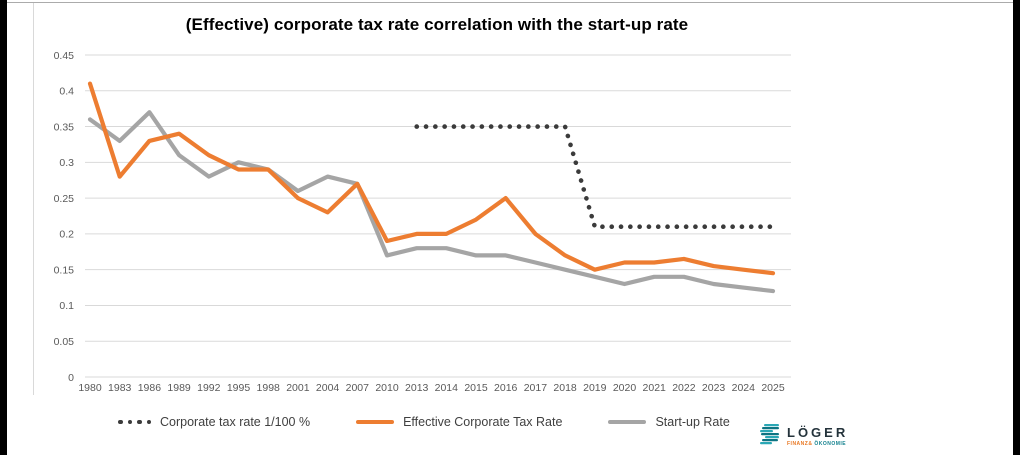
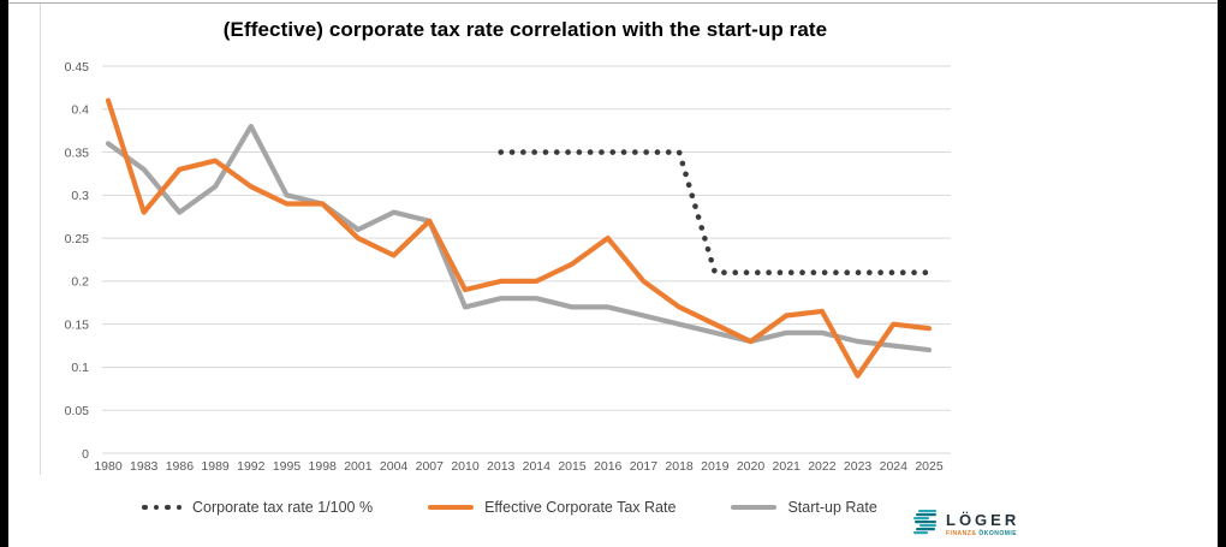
Start-up Rate/1986: 0.37 -> 0.28
Start-up Rate/1992: 0.28 -> 0.38
Effective Corporate Tax Rate/2020: 0.16 -> 0.13
Effective Corporate Tax Rate/2023: 0.15 -> 0.09
